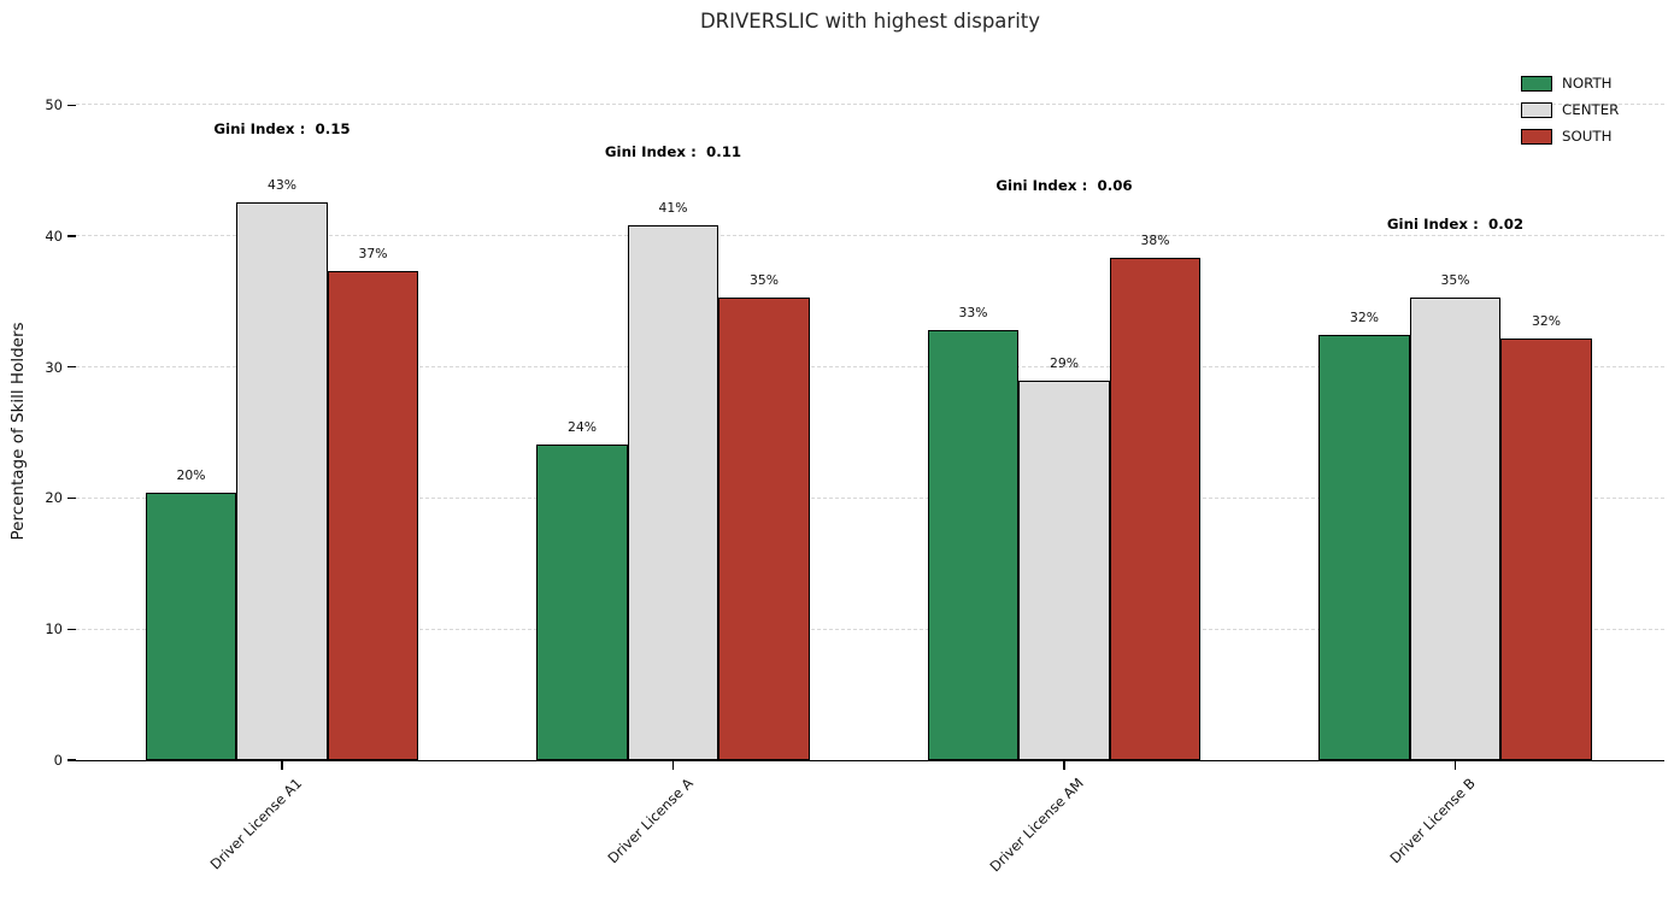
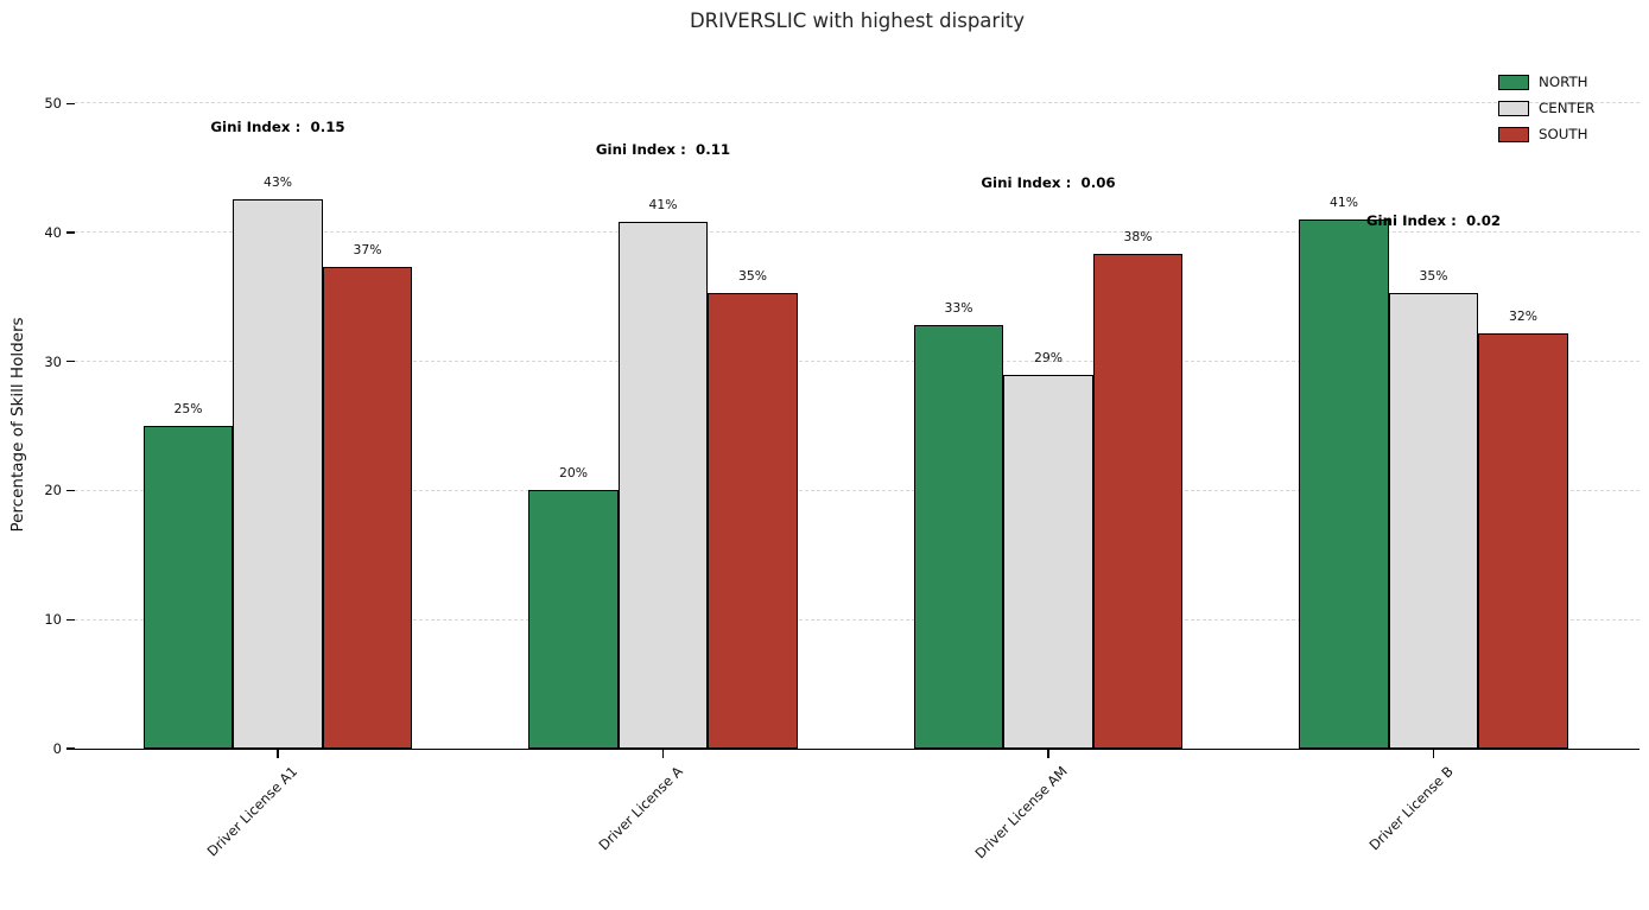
NORTH/Driver License A1: 20% -> 25%
NORTH/Driver License A: 24% -> 20%
NORTH/Driver License B: 32% -> 41%
